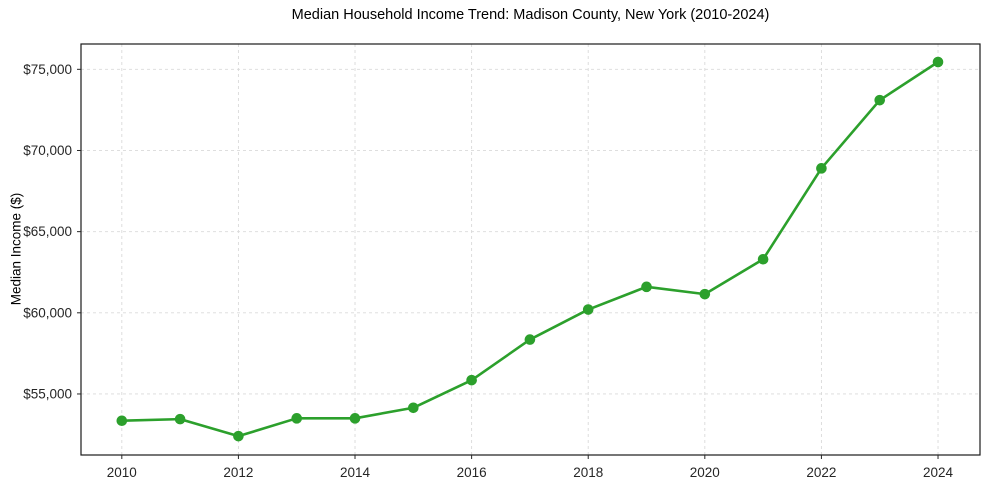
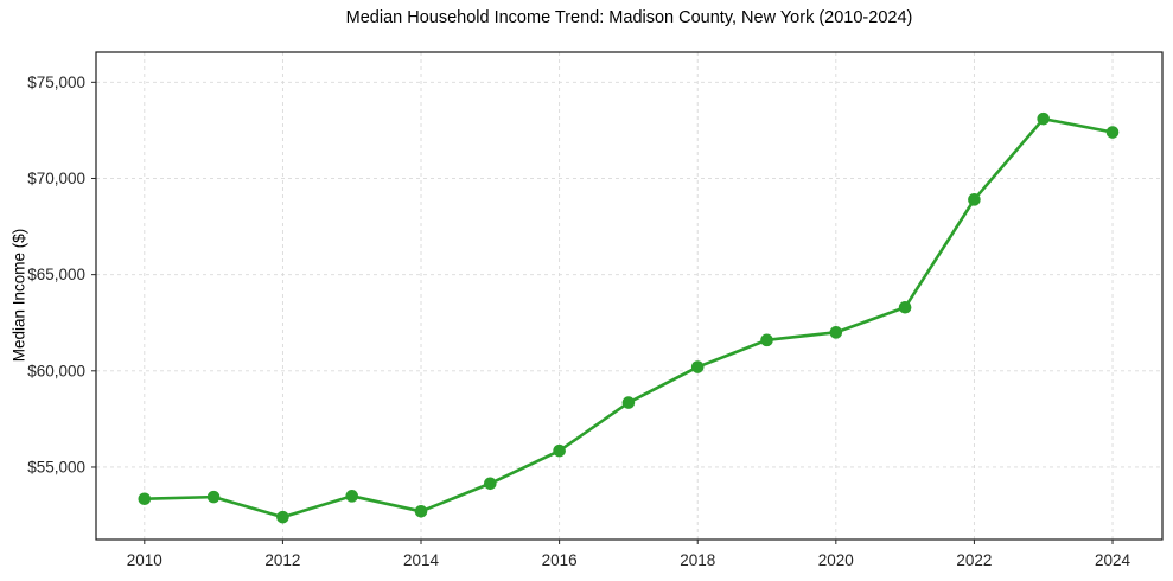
2014: $53500 -> $52700
2020: $61200 -> $62000
2024: $75400 -> $72400
